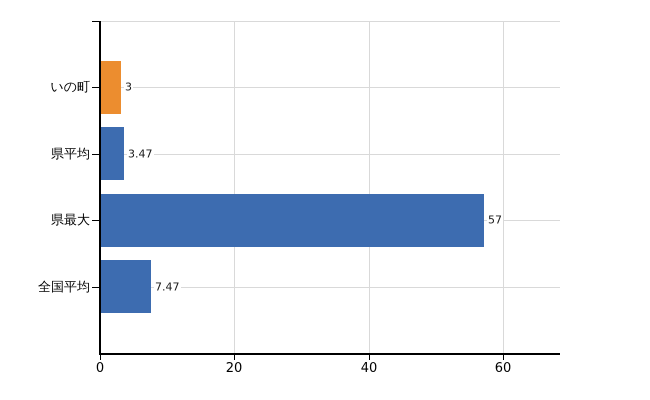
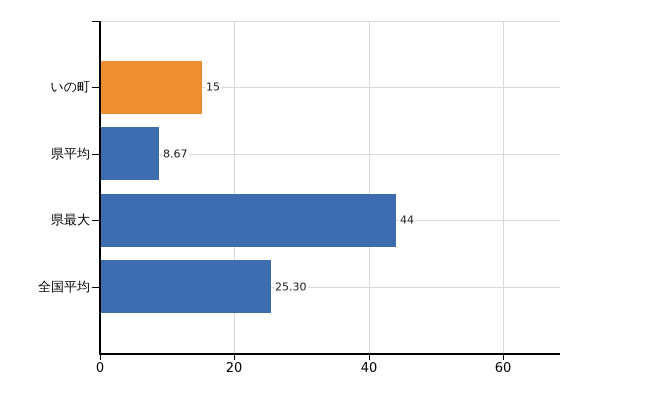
いの町: 3 -> 15
県平均: 3.47 -> 8.67
県最大: 57 -> 44
全国平均: 7.47 -> 25.30
